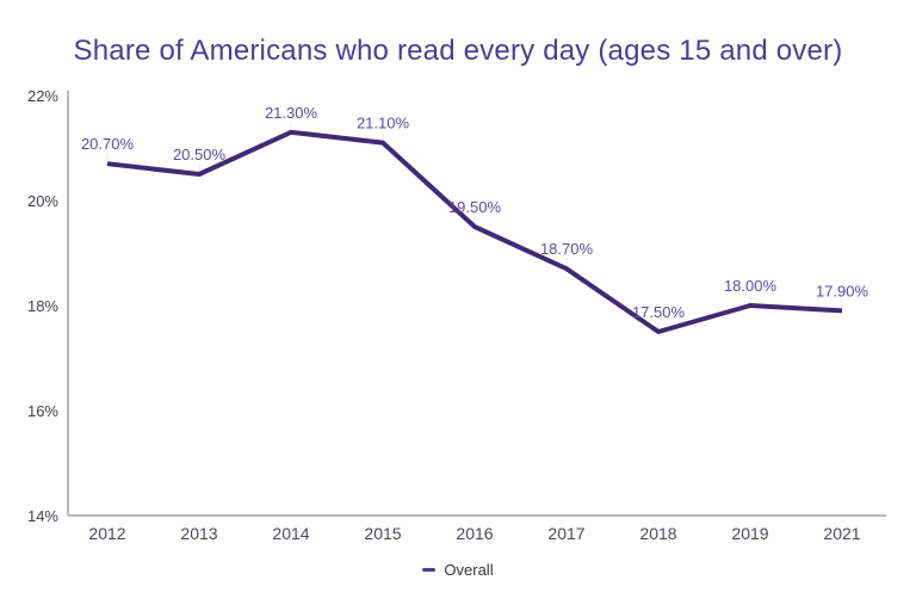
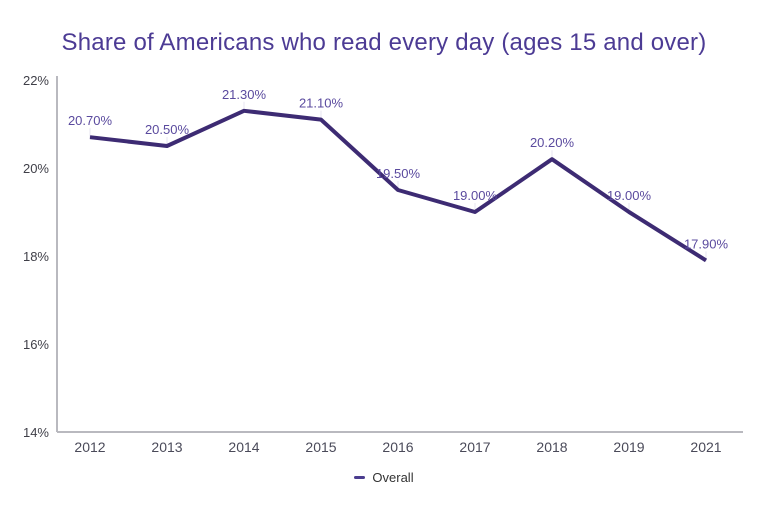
2017: 18.70% -> 19.00%
2018: 17.50% -> 20.20%
2019: 18.00% -> 19.00%
